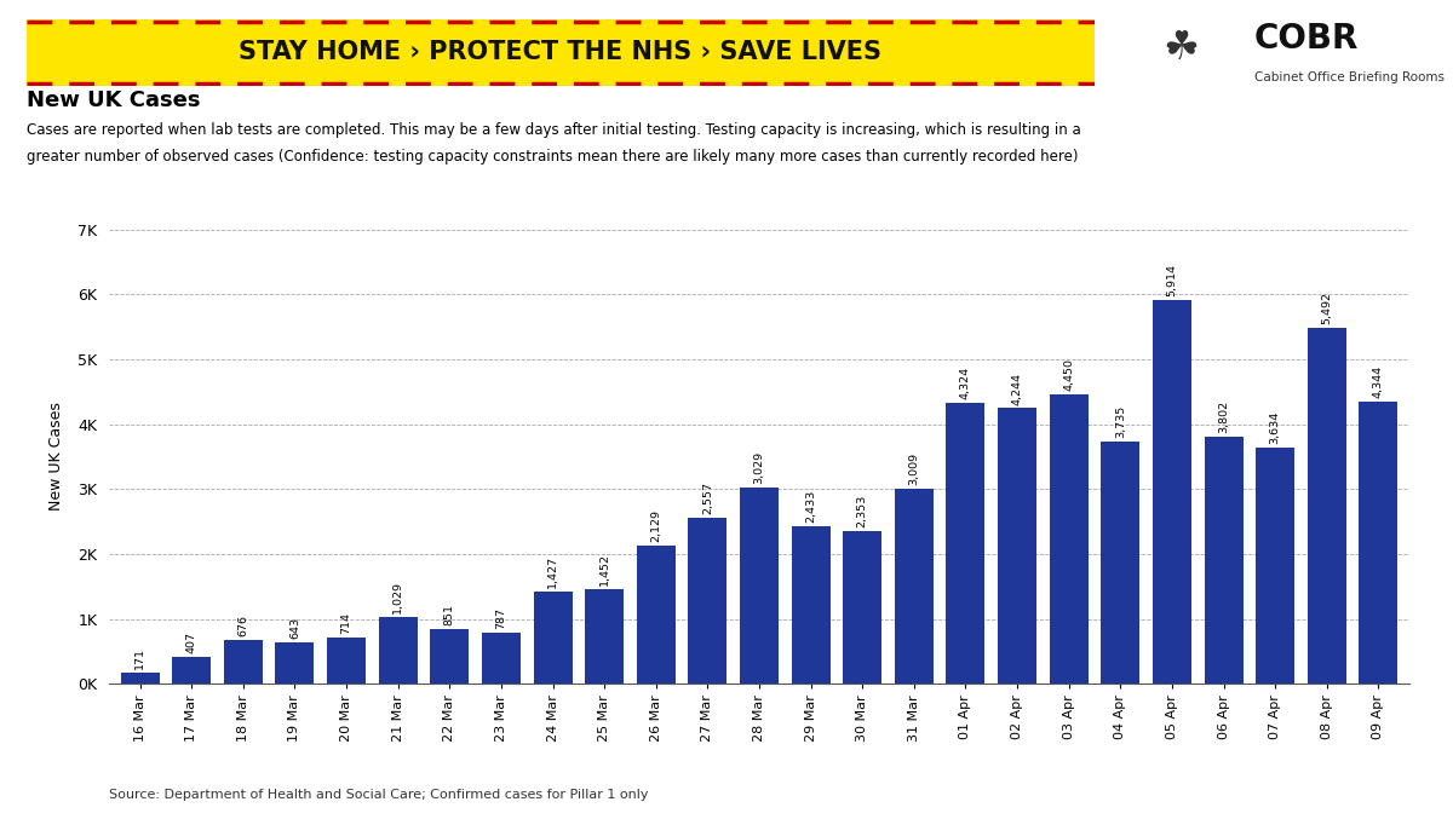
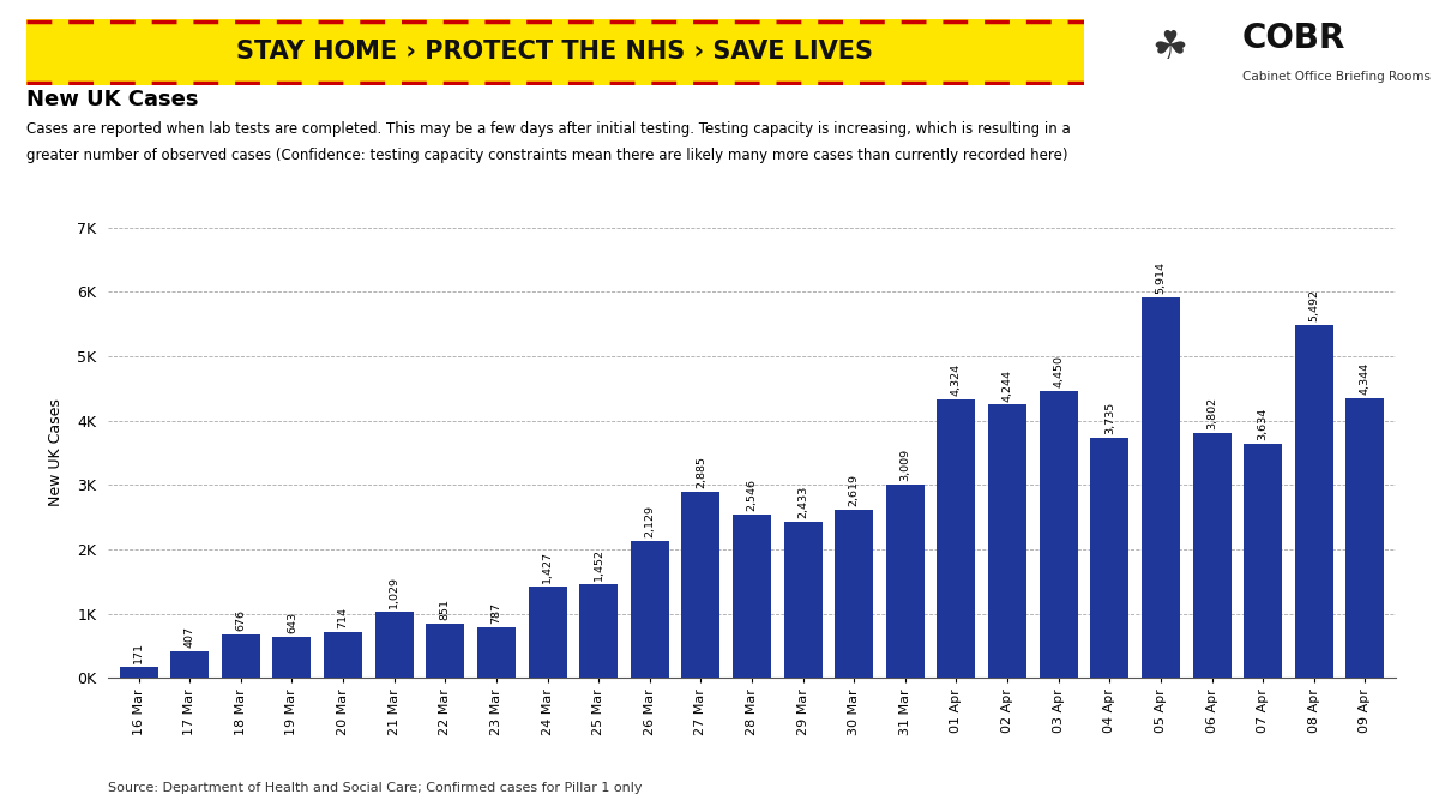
27 Mar: 2,557 -> 2,885
28 Mar: 3,029 -> 2,546
30 Mar: 2,353 -> 2,619
